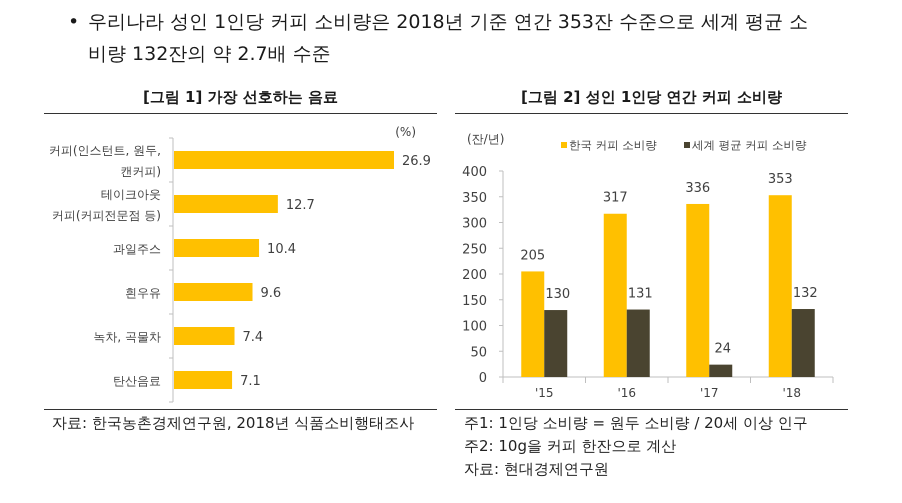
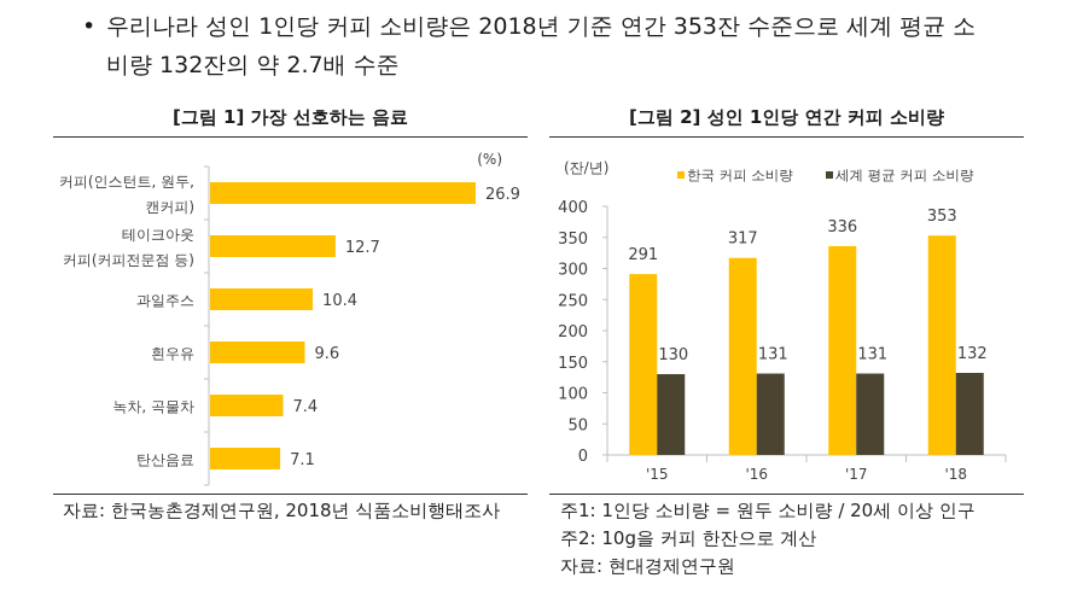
[그림 2] 성인 1인당 연간 커피 소비량/한국 커피 소비량/'15: 205 -> 291
[그림 2] 성인 1인당 연간 커피 소비량/세계 평균 커피 소비량/'17: 24 -> 131
